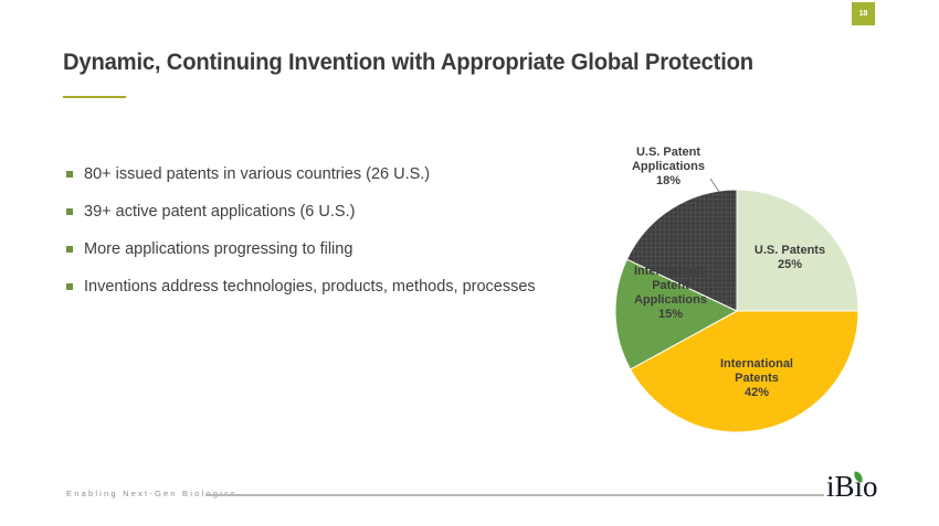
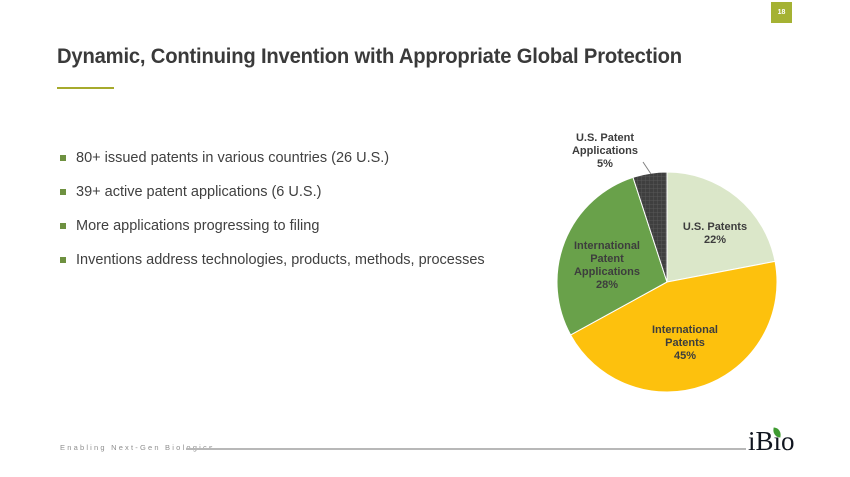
U.S. Patents: 25% -> 22%
International Patents: 42% -> 45%
International Patent Applications: 15% -> 28%
U.S. Patent Applications: 18% -> 5%
